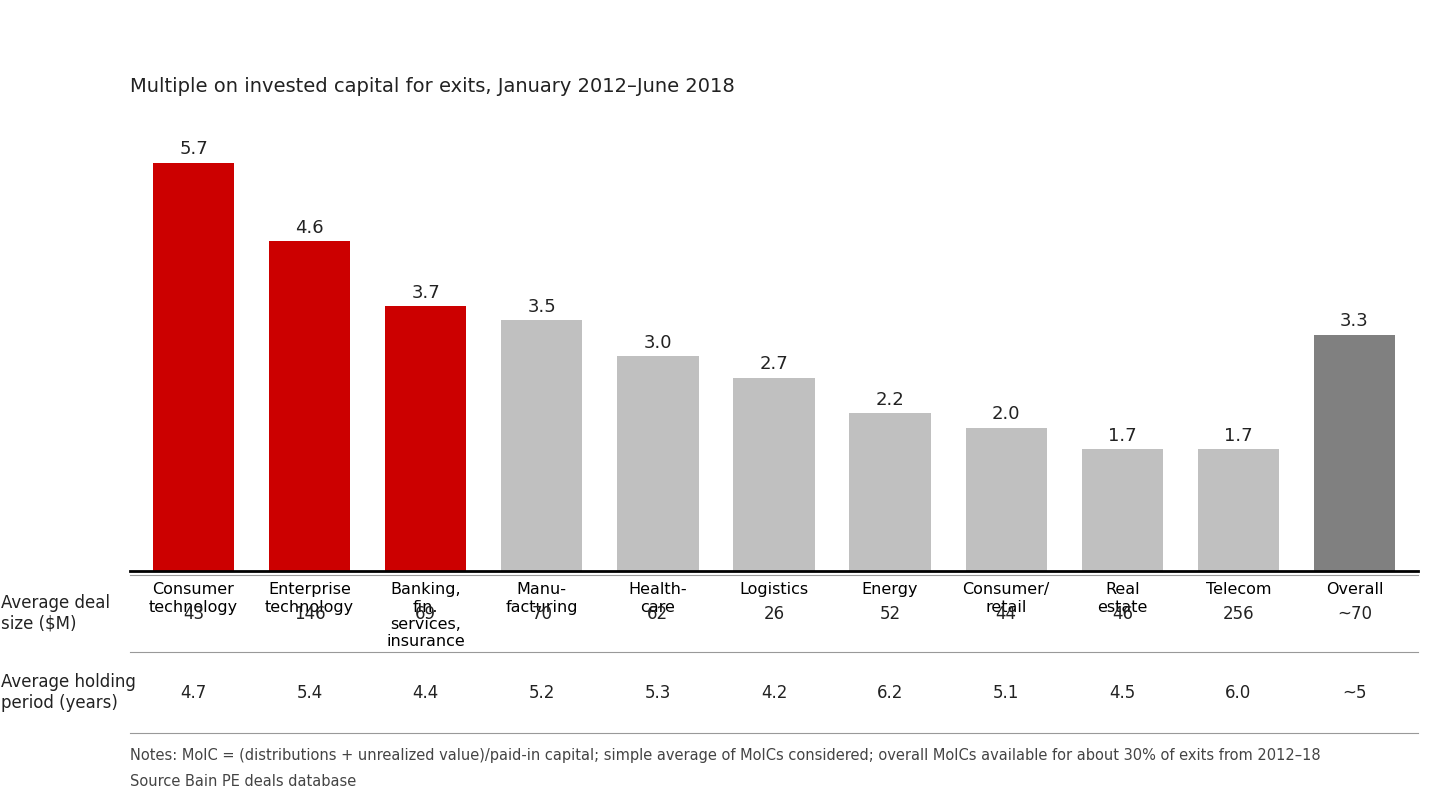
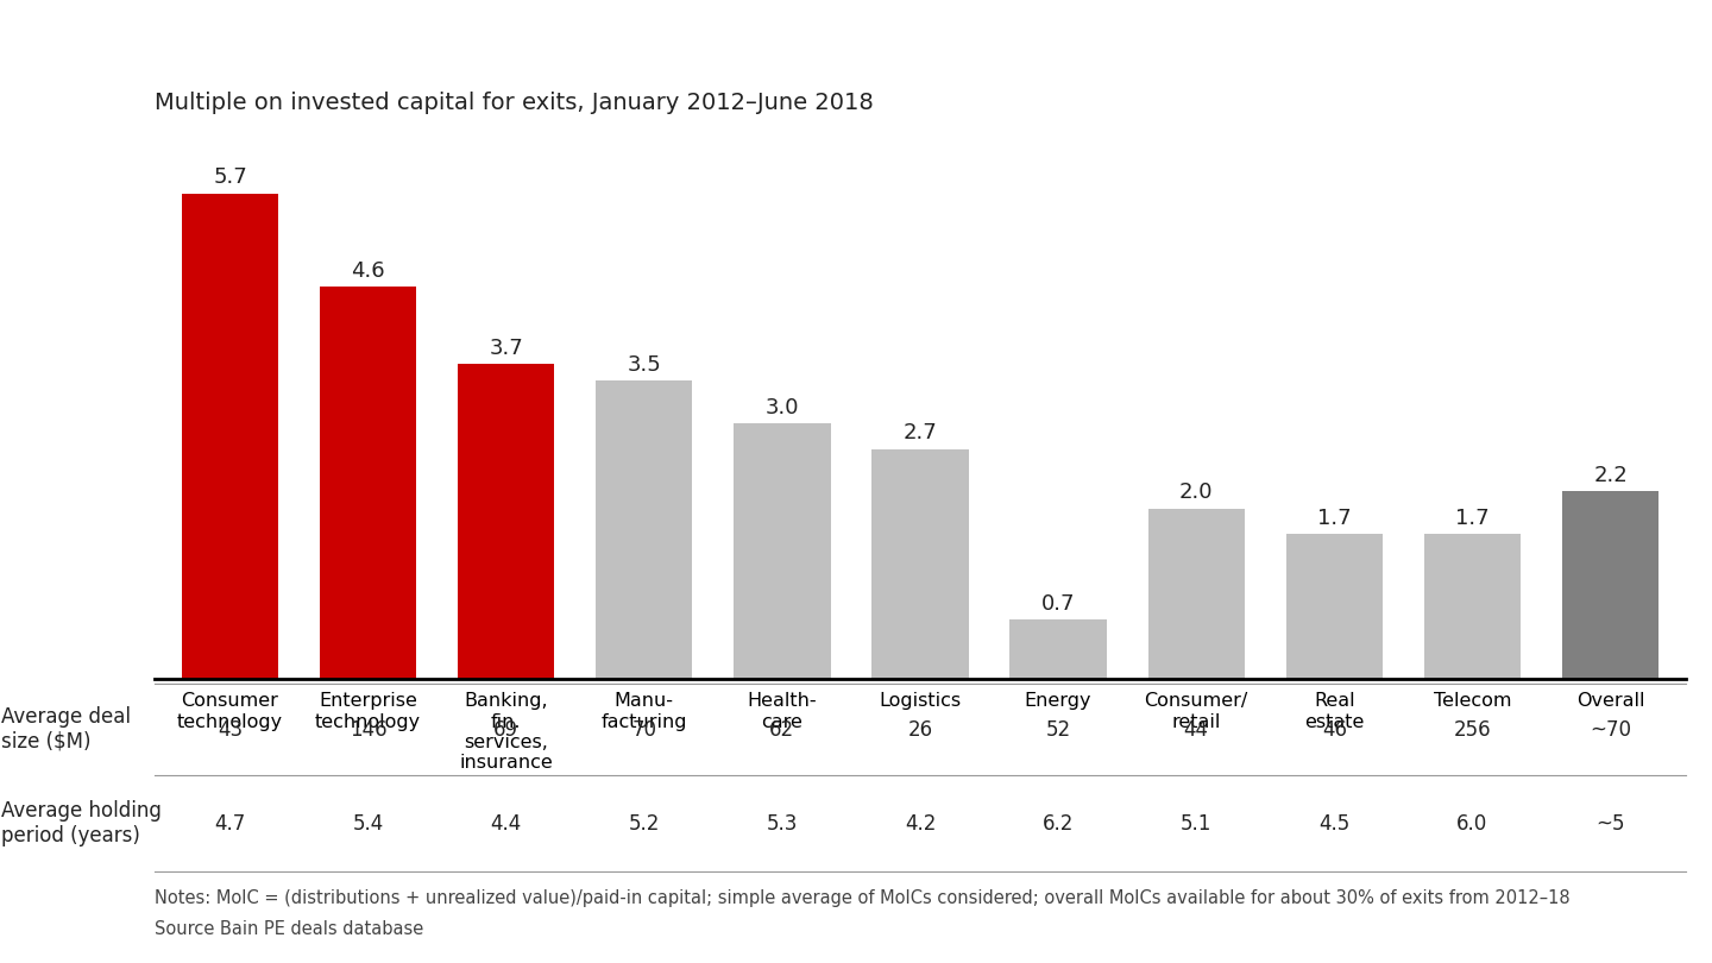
Energy: 2.2 -> 0.7
Overall: 3.3 -> 2.2
